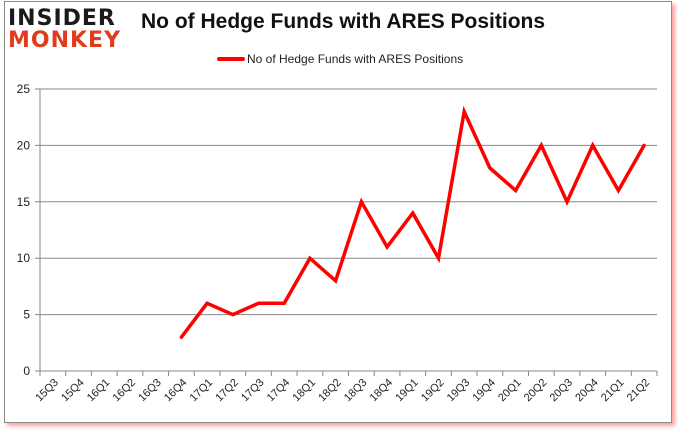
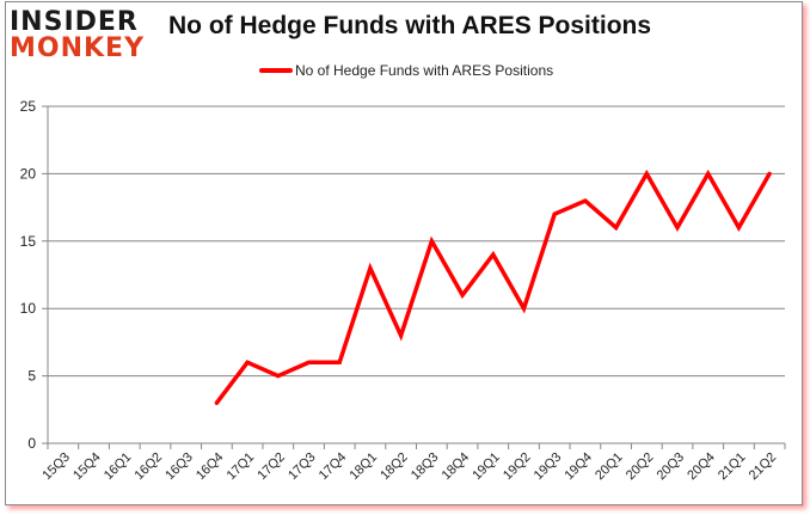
18Q1: 10 -> 13
19Q3: 23 -> 17
20Q3: 15 -> 16
